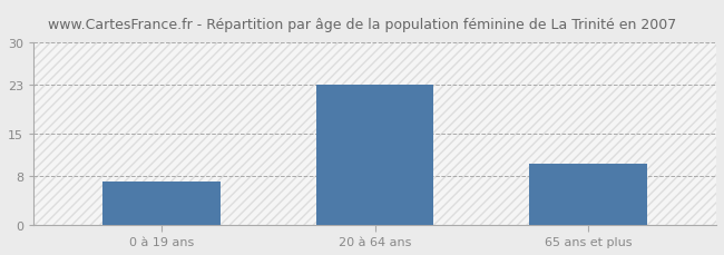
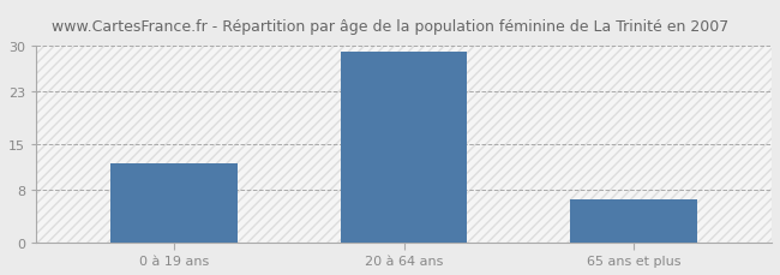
0 à 19 ans: 7.0 -> 12.0
20 à 64 ans: 23.0 -> 29.0
65 ans et plus: 10.0 -> 6.5
